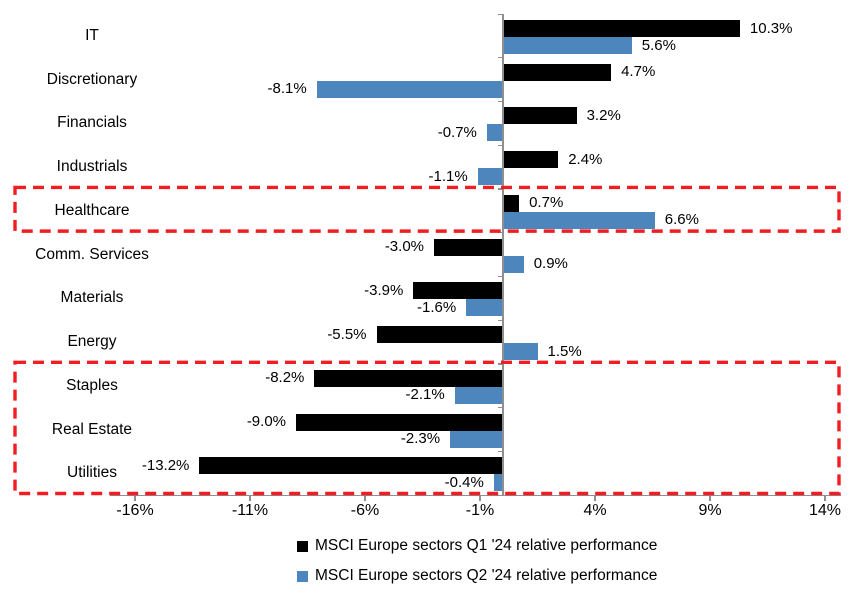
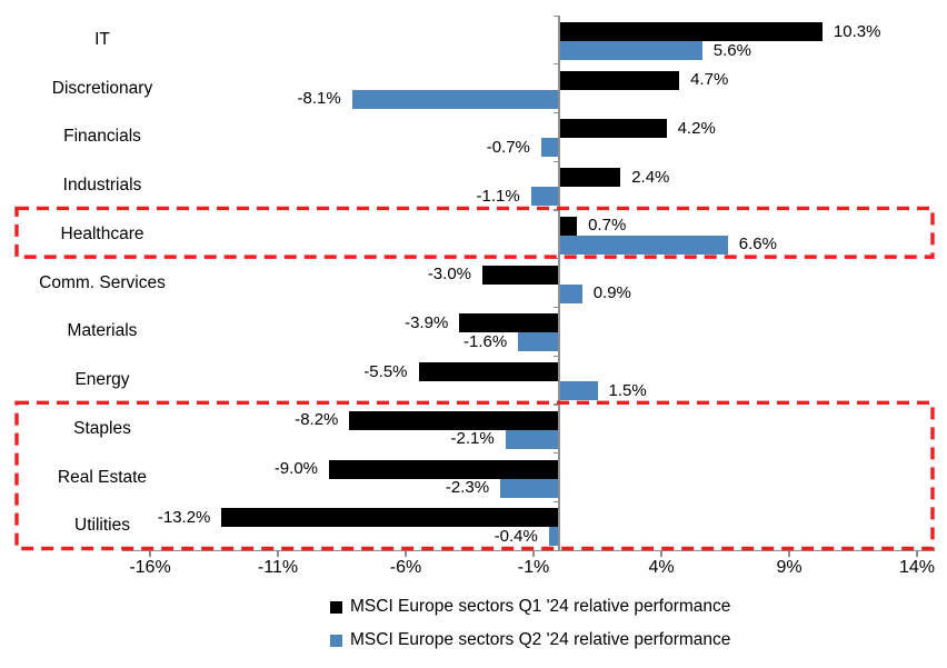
MSCI Europe sectors Q1 '24 relative performance/Financials: 3.2% -> 4.2%
